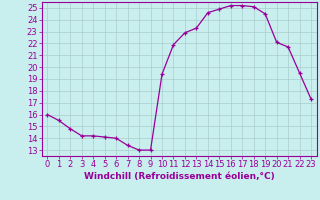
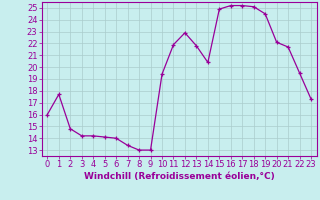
1: 15.5 -> 17.7
13: 23.3 -> 21.8
14: 24.6 -> 20.4
